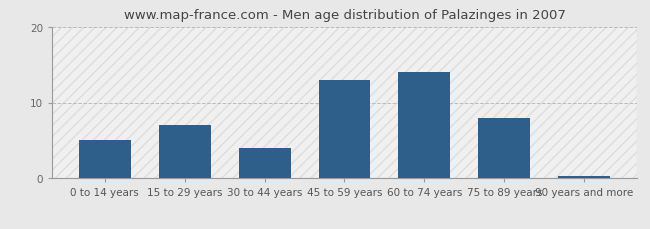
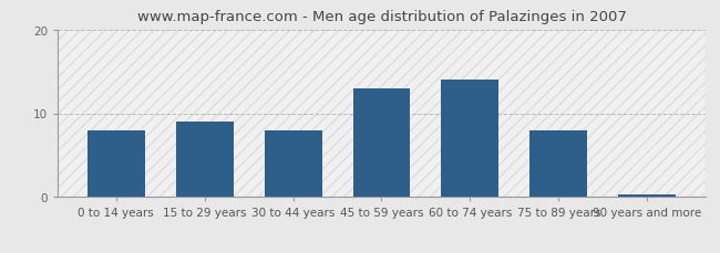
0 to 14 years: 5.0 -> 8.0
15 to 29 years: 7.0 -> 9.0
30 to 44 years: 4.0 -> 8.0
